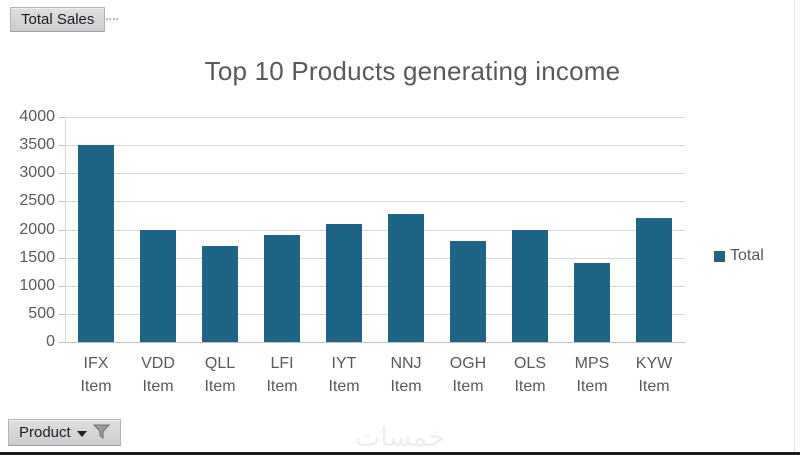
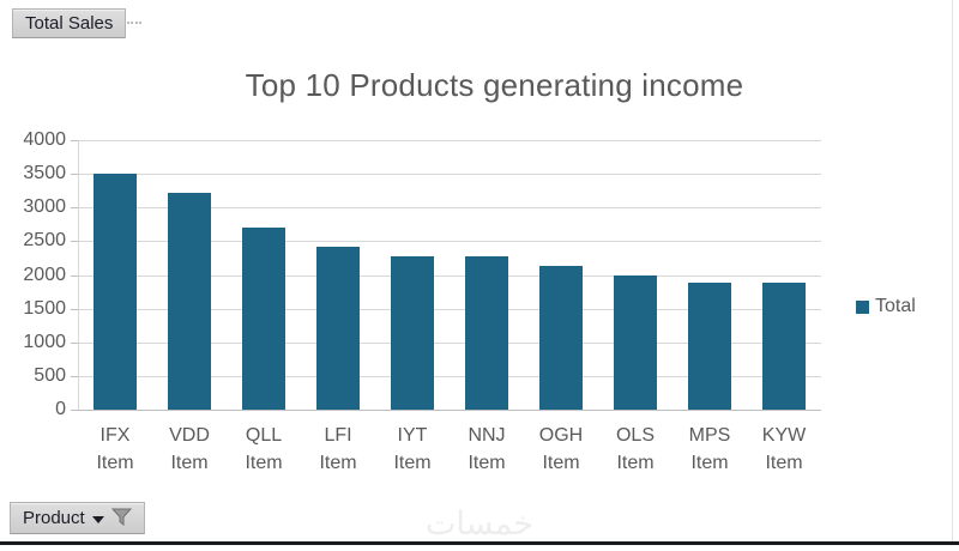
VDD: 2000 -> 3200
QLL: 1700 -> 2700
LFI: 1900 -> 2400
IYT: 2100 -> 2300
OGH: 1800 -> 2100
MPS: 1400 -> 1900
KYW: 2200 -> 1900
